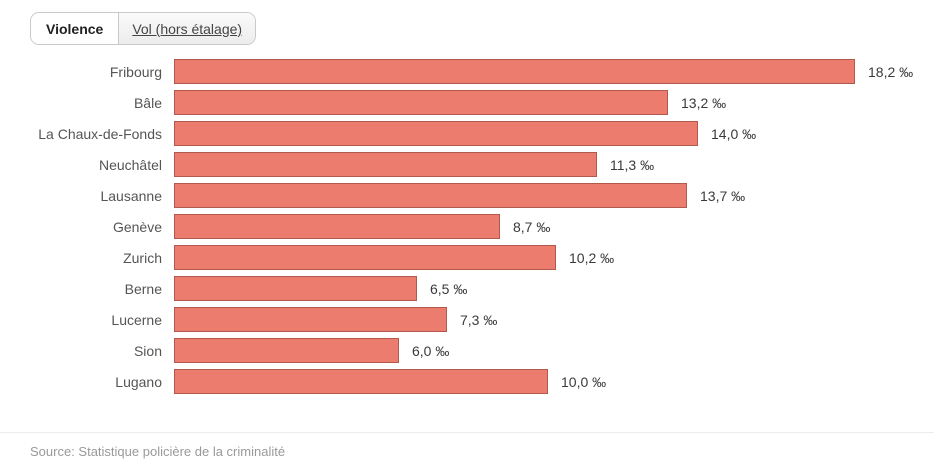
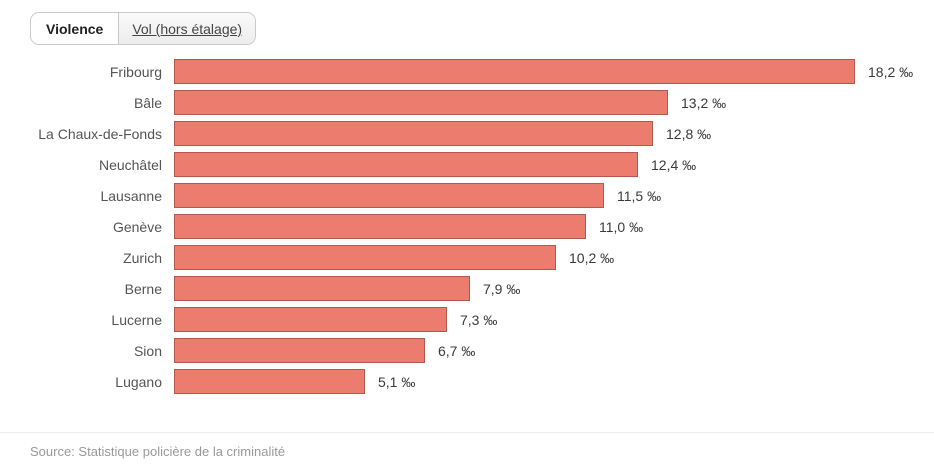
La Chaux-de-Fonds: 14,0 -> 12,8
Neuchâtel: 11,3 -> 12,4
Lausanne: 13,7 -> 11,5
Genève: 8,7 -> 11,0
Berne: 6,5 -> 7,9
Sion: 6,0 -> 6,7
Lugano: 10,0 -> 5,1
